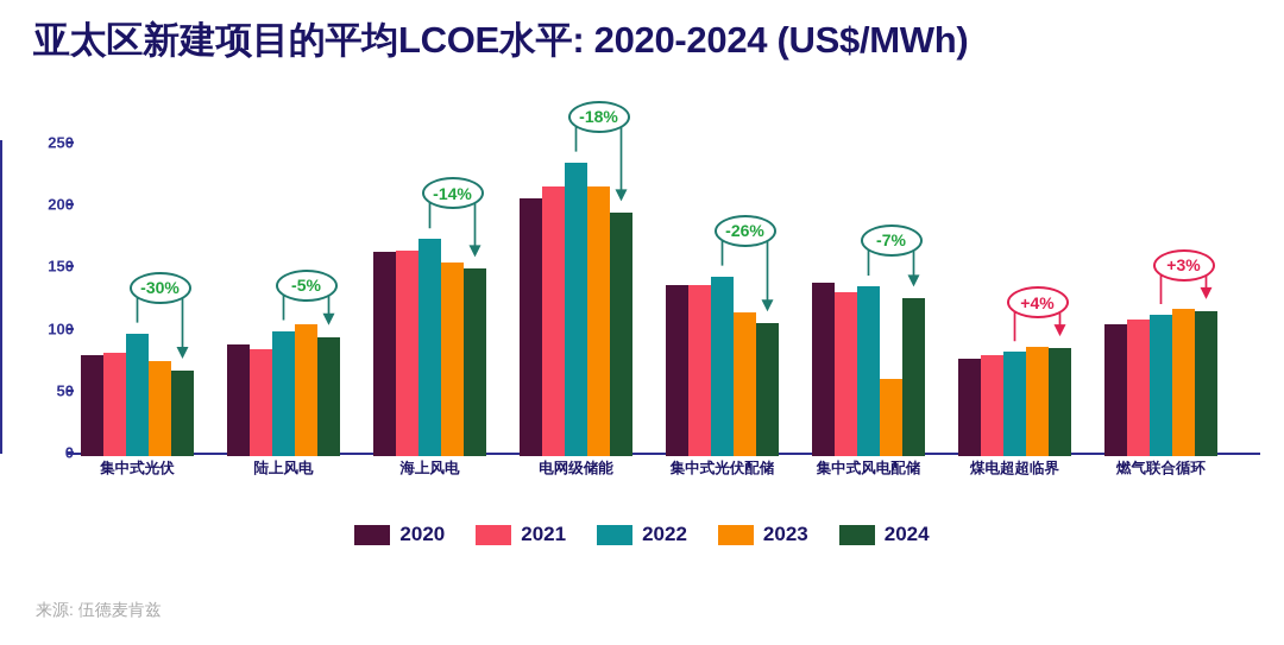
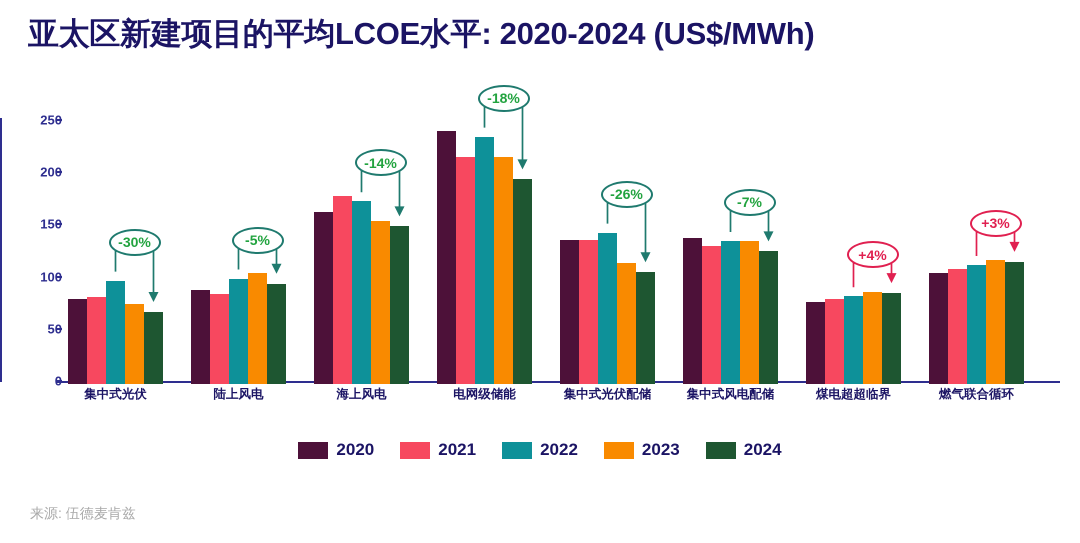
2021/海上风电: 166 -> 180
2020/电网级储能: 208 -> 242
2023/集中式风电配储: 62 -> 137
